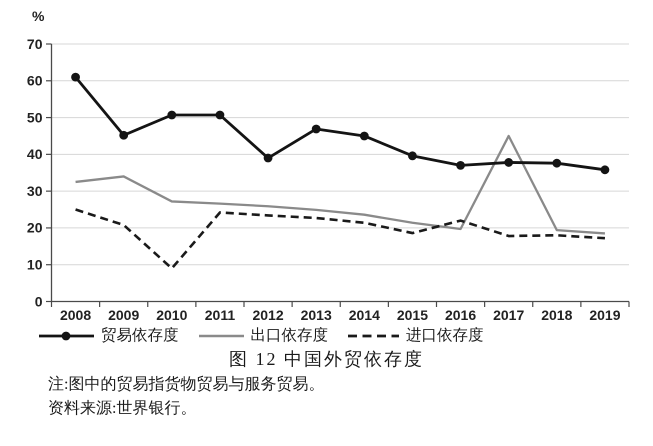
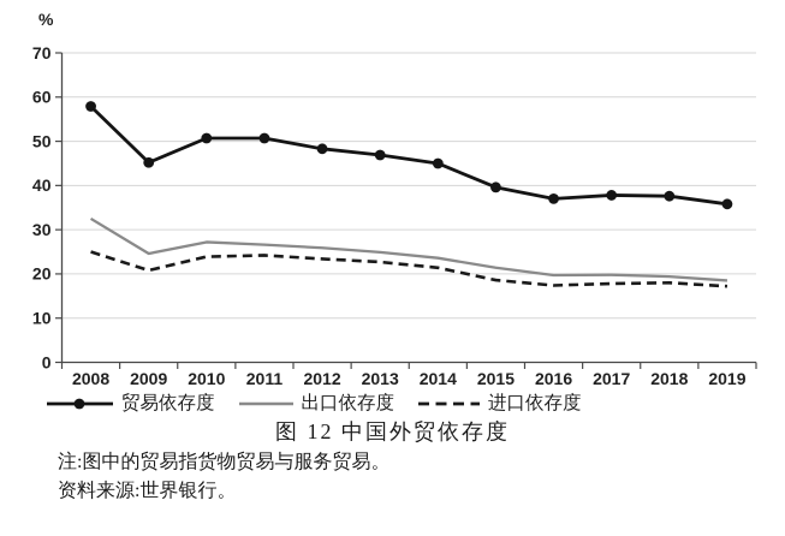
贸易依存度/2008: 61 -> 58
出口依存度/2009: 34 -> 25
进口依存度/2010: 9 -> 24
贸易依存度/2012: 39 -> 48
进口依存度/2016: 22 -> 17
出口依存度/2017: 45 -> 20
